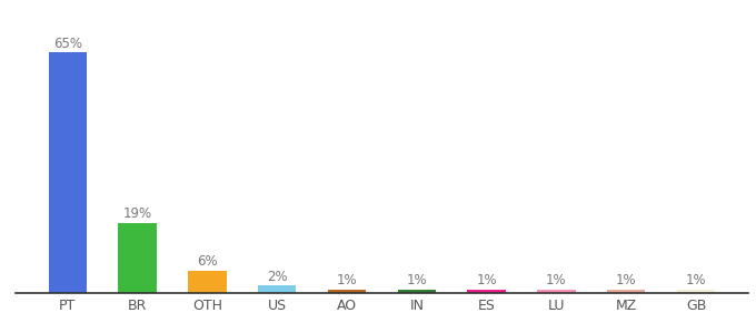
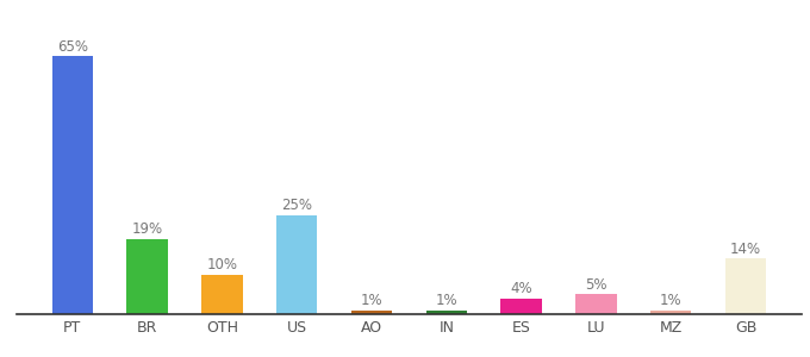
OTH: 6% -> 10%
US: 2% -> 25%
ES: 1% -> 4%
LU: 1% -> 5%
GB: 1% -> 14%
